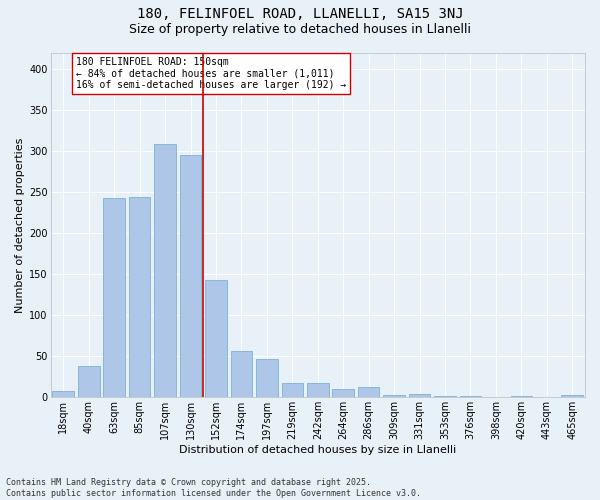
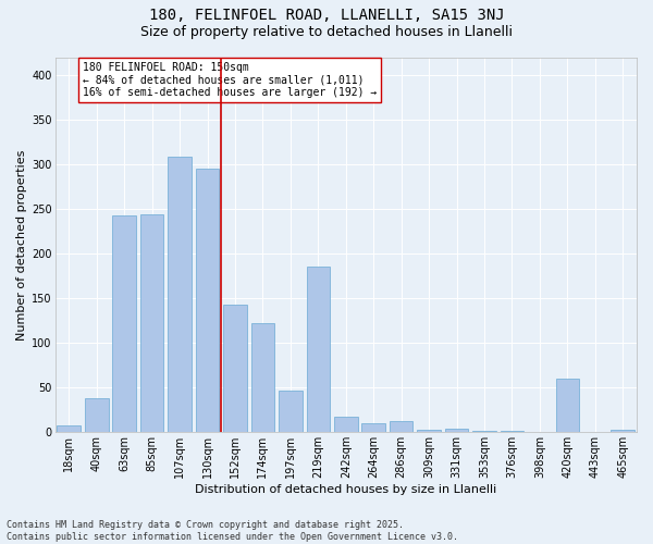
174sqm: 56 -> 122
219sqm: 18 -> 186
420sqm: 1 -> 60
